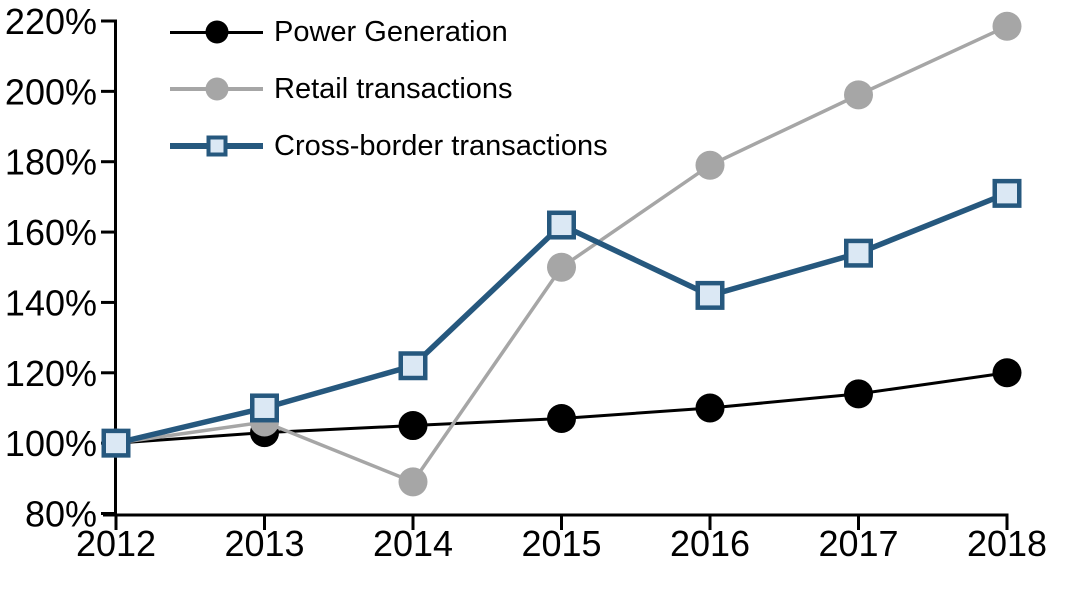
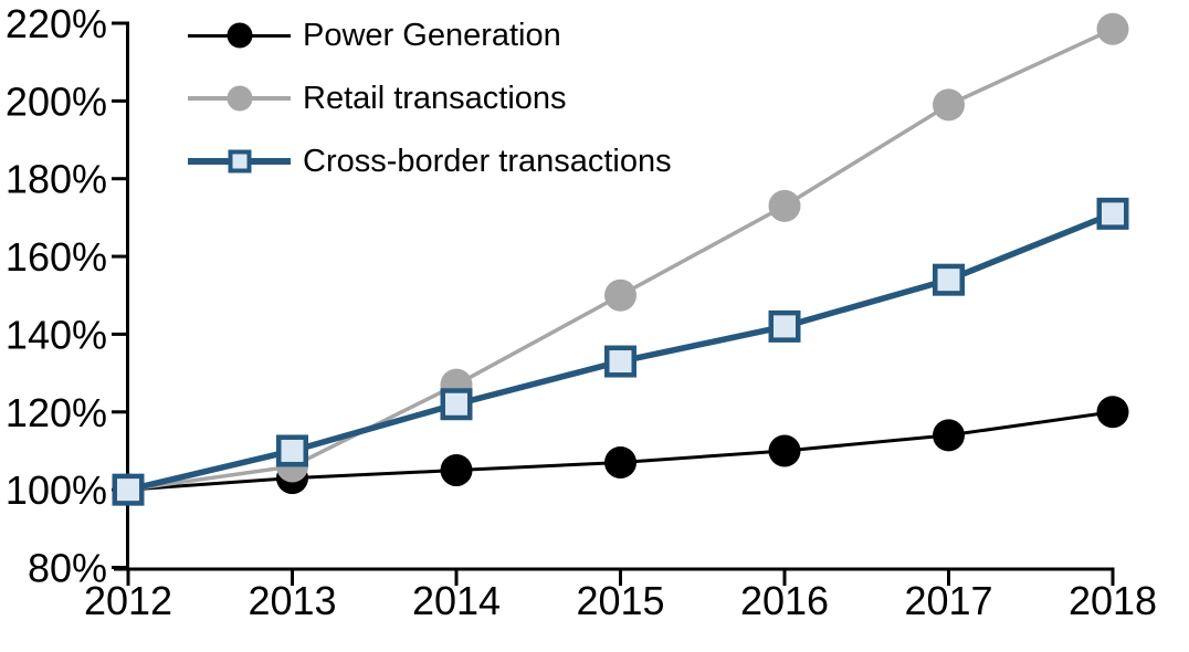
Retail transactions/2014: 89% -> 127%
Cross-border transactions/2015: 162% -> 133%
Retail transactions/2016: 179% -> 173%
